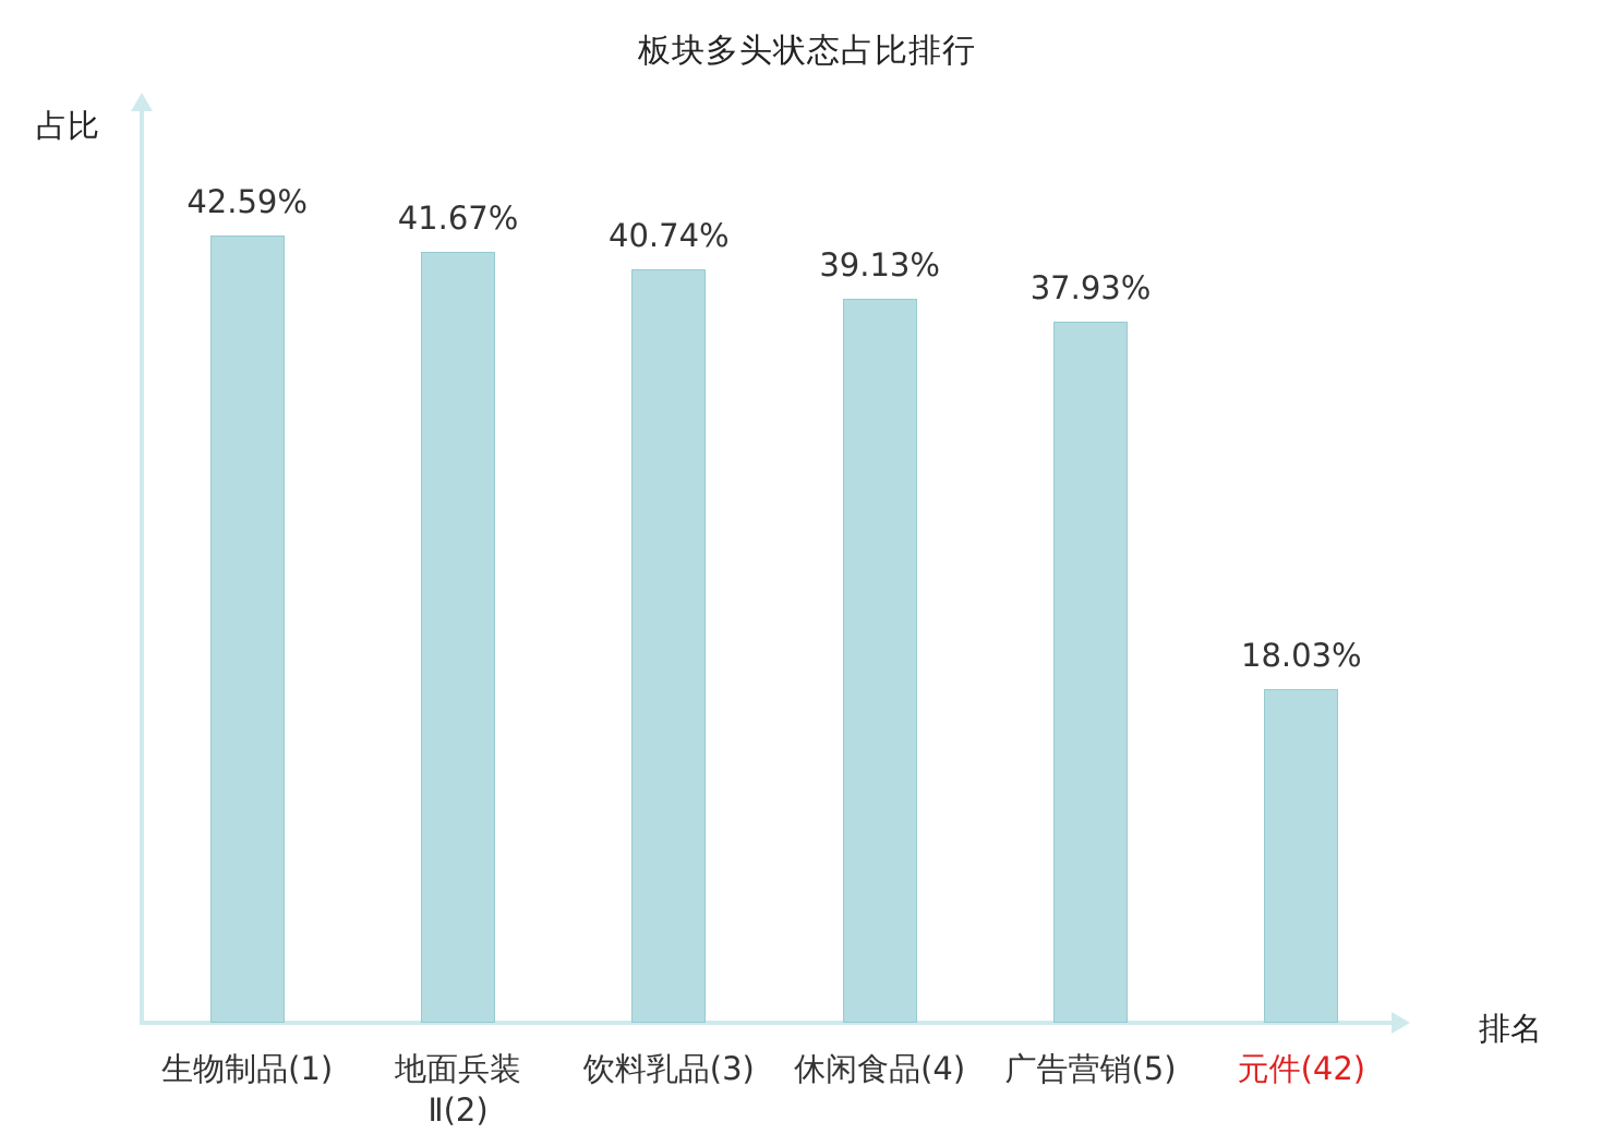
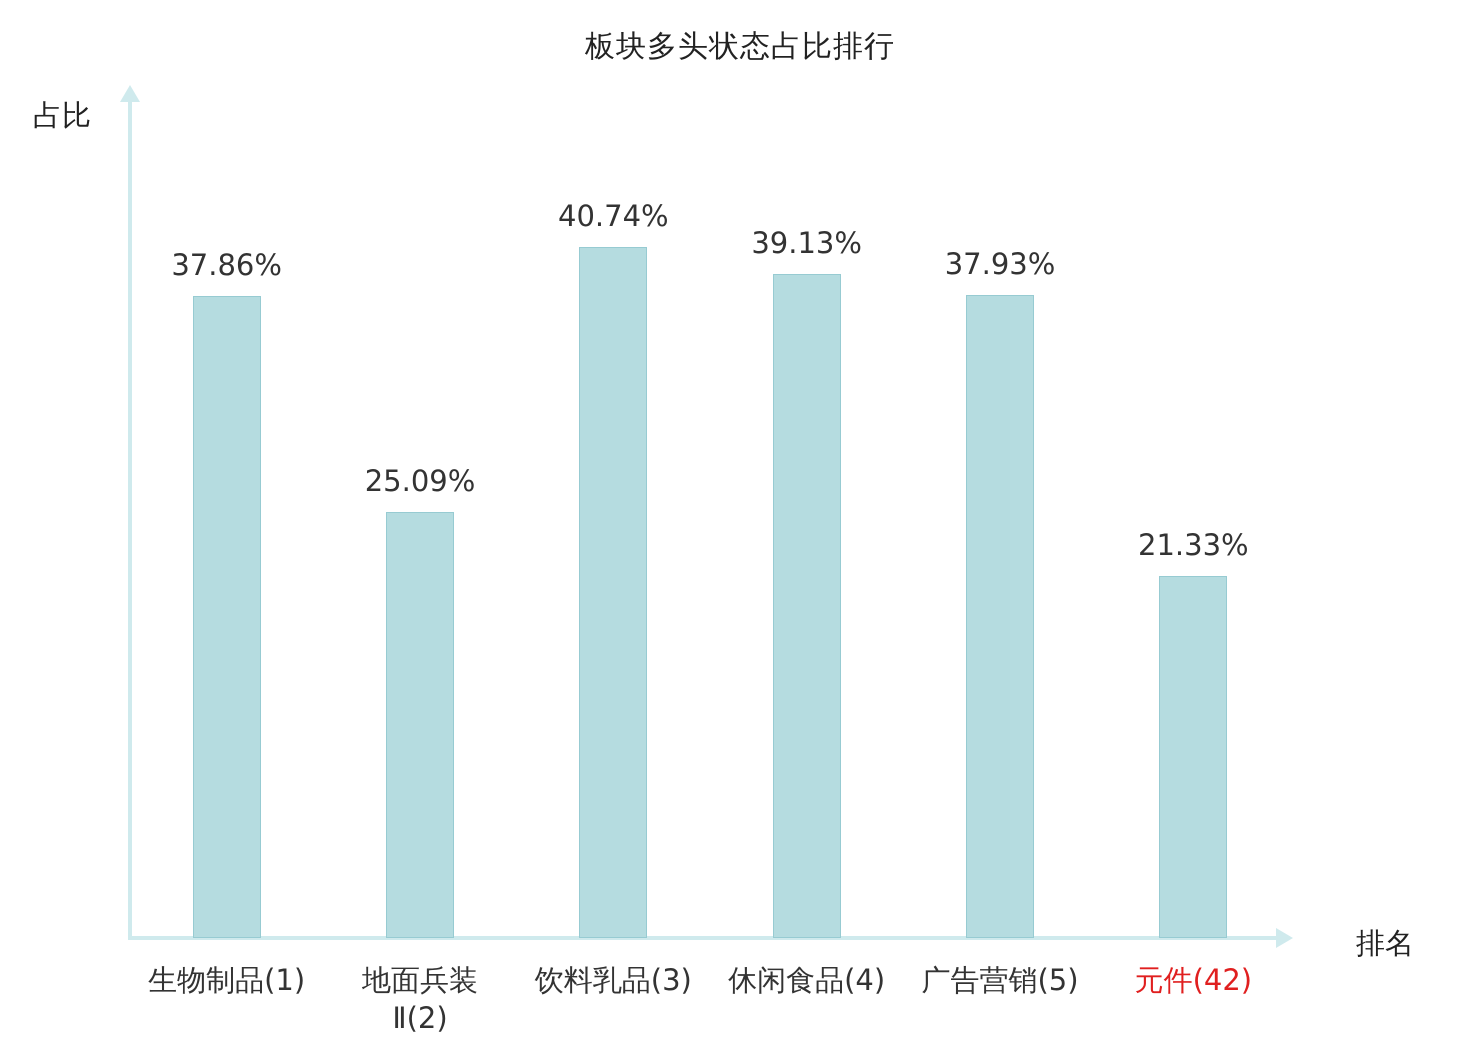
生物制品(1): 42.59% -> 37.86%
地面兵装 Ⅱ(2): 41.67% -> 25.09%
元件(42): 18.03% -> 21.33%
